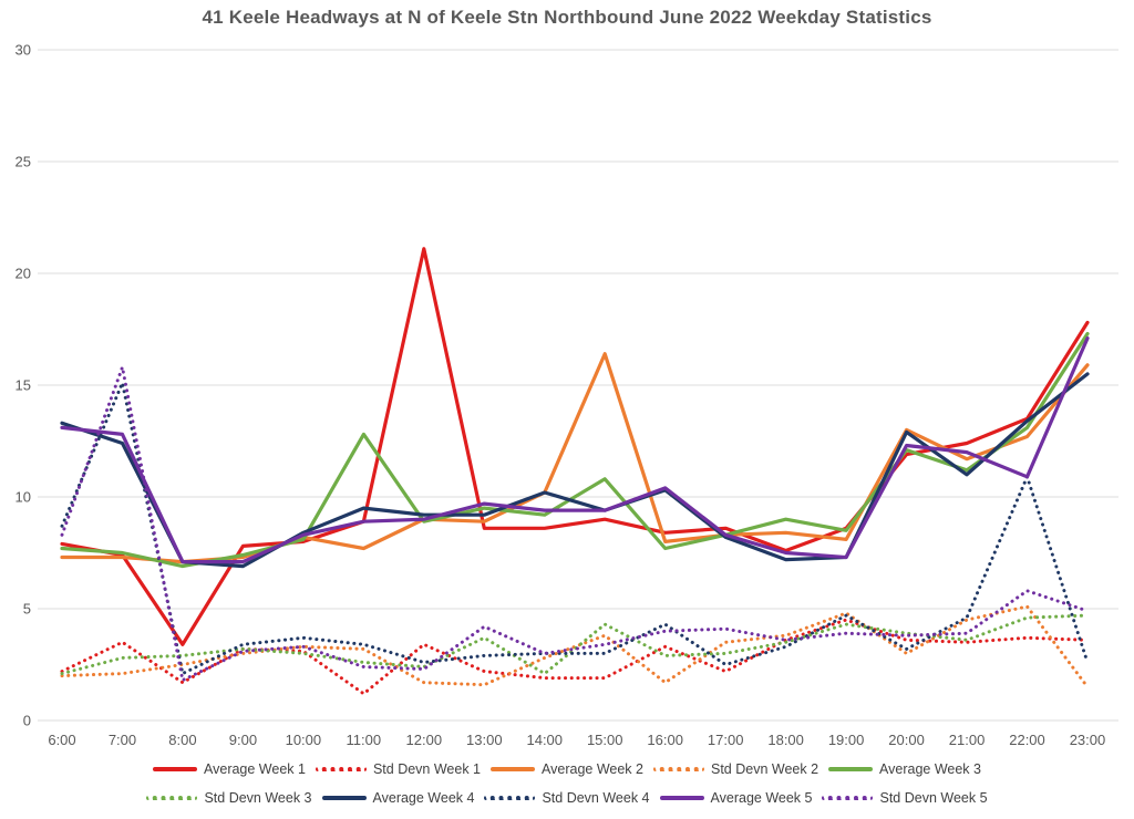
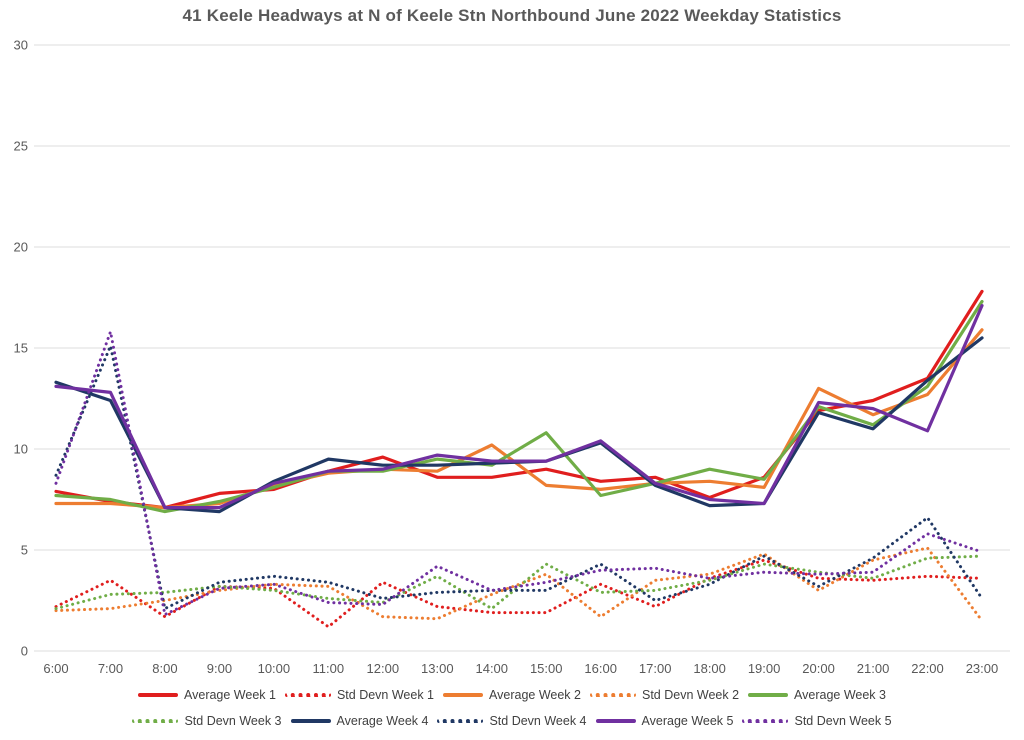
Average Week 1/8:00: 3.4 -> 7.1
Average Week 2/11:00: 7.7 -> 8.8
Average Week 3/11:00: 12.8 -> 8.9
Average Week 1/12:00: 21.1 -> 9.6
Average Week 4/14:00: 10.2 -> 9.3
Average Week 2/15:00: 16.4 -> 8.2
Average Week 4/20:00: 12.9 -> 11.8
Std Devn Week 4/22:00: 10.9 -> 6.6
